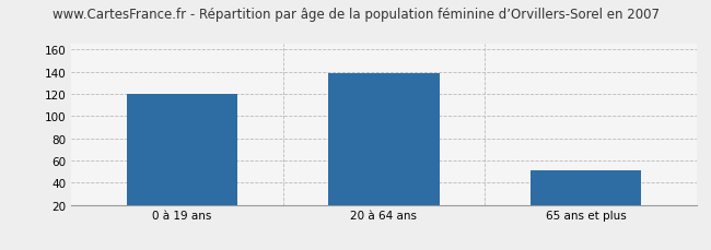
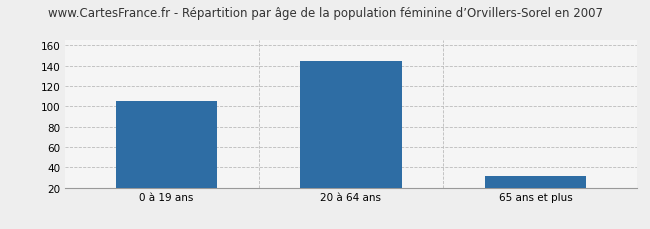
0 à 19 ans: 120 -> 105
20 à 64 ans: 139 -> 145
65 ans et plus: 51 -> 31
